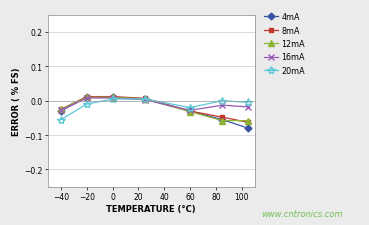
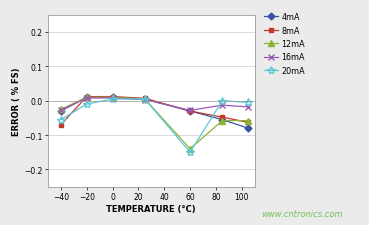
8mA/−40: -0.025 -> -0.070
12mA/60: -0.032 -> -0.140
20mA/60: -0.020 -> -0.150
